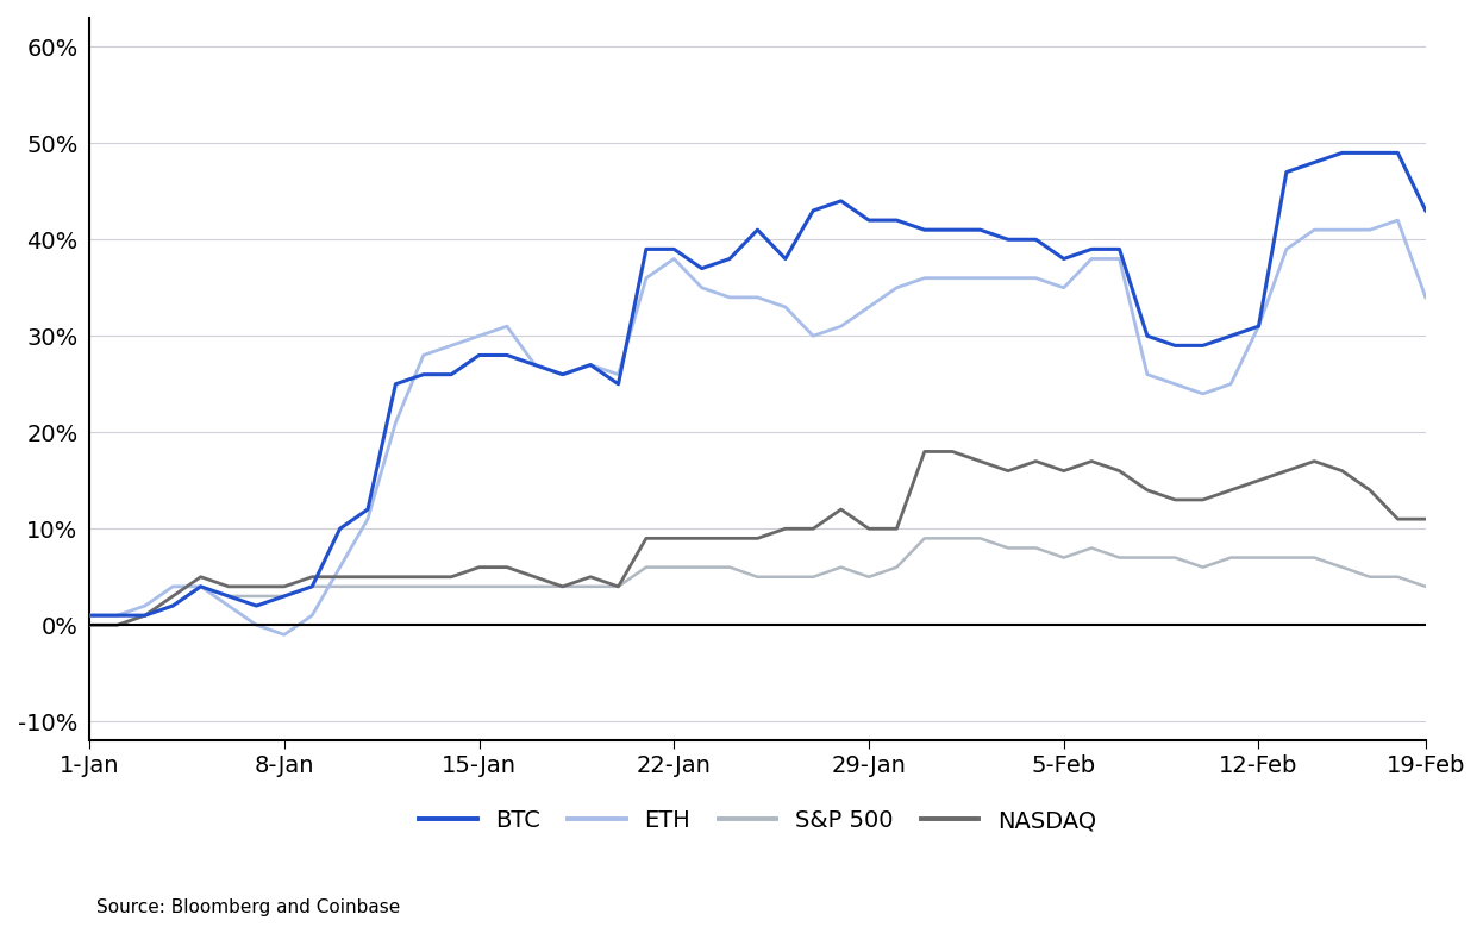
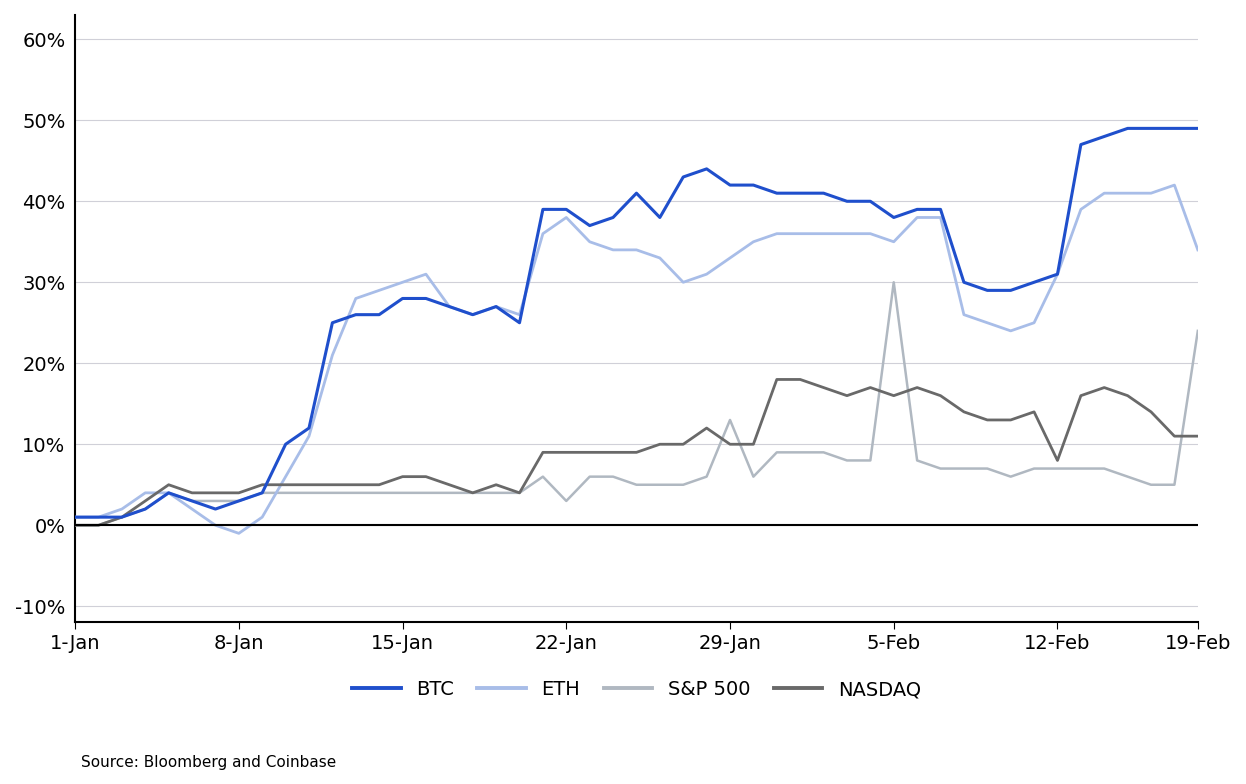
S&P 500/22-Jan: 6% -> 3%
S&P 500/29-Jan: 5% -> 13%
S&P 500/5-Feb: 7% -> 30%
NASDAQ/12-Feb: 15% -> 8%
BTC/19-Feb: 43% -> 49%
S&P 500/19-Feb: 4% -> 24%
